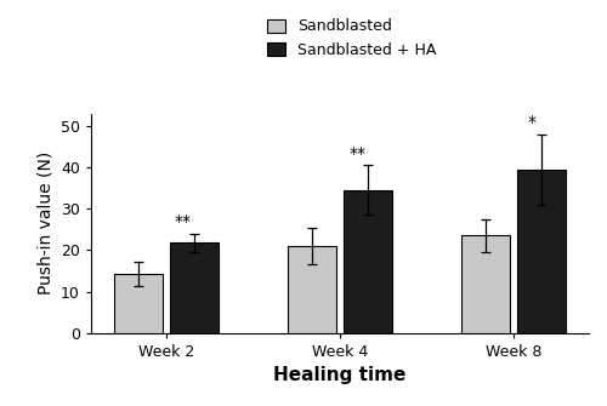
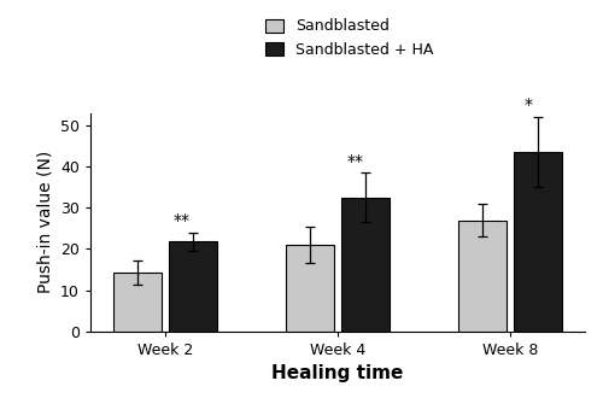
Sandblasted + HA/Week 4: 34.5 -> 32.5
Sandblasted/Week 8: 23.5 -> 27.0
Sandblasted + HA/Week 8: 39.5 -> 43.5
